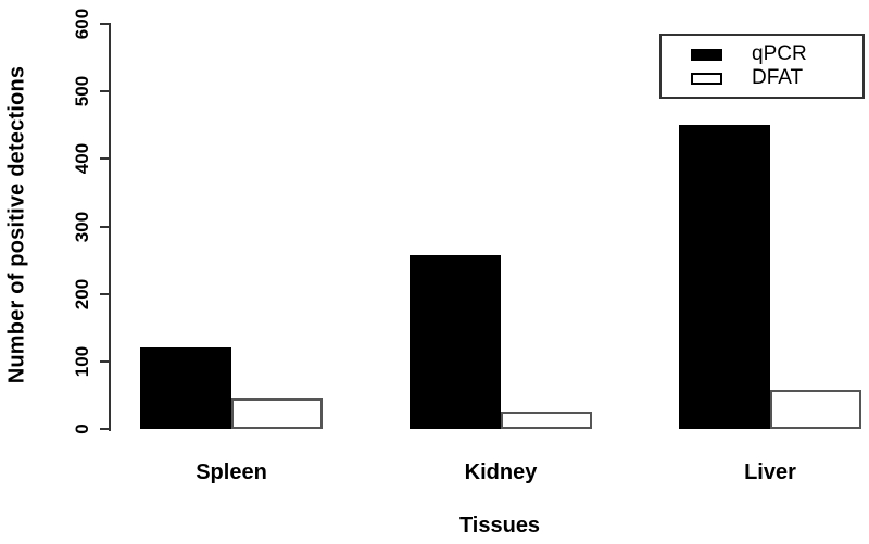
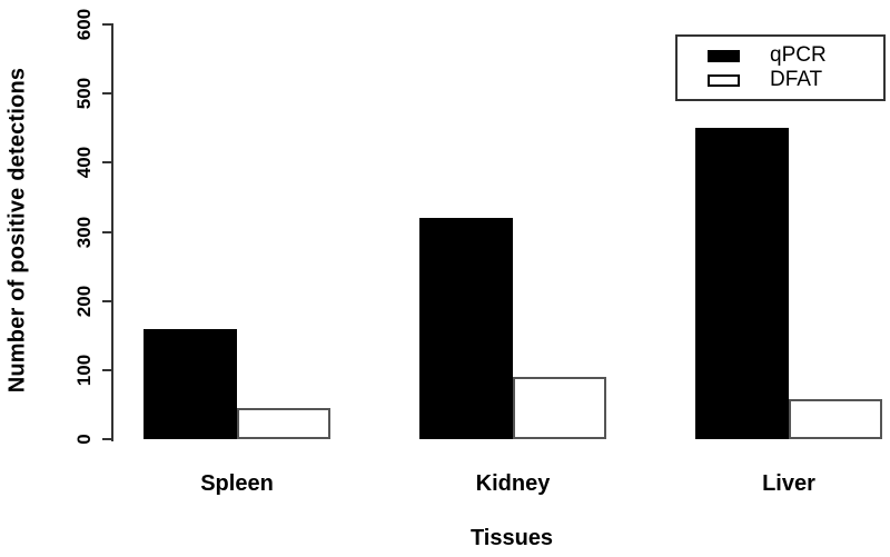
qPCR/Spleen: 120 -> 160
qPCR/Kidney: 260 -> 320
DFAT/Kidney: 20 -> 90
